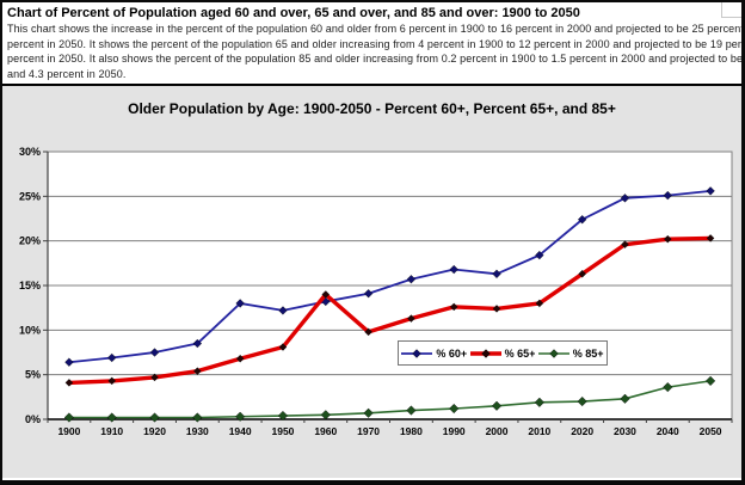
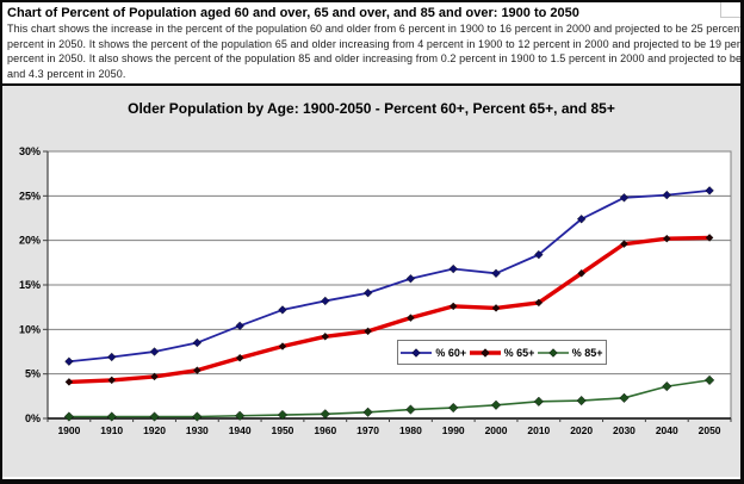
% 60+/1940: 13% -> 10%
% 65+/1960: 14% -> 9%
